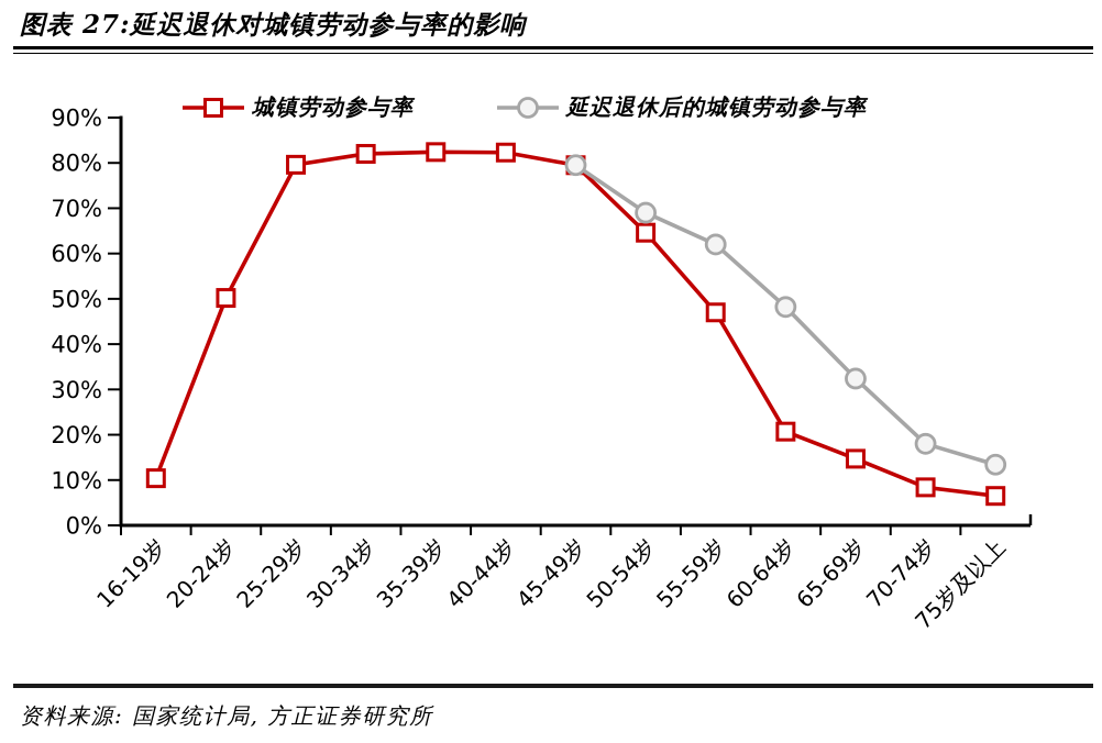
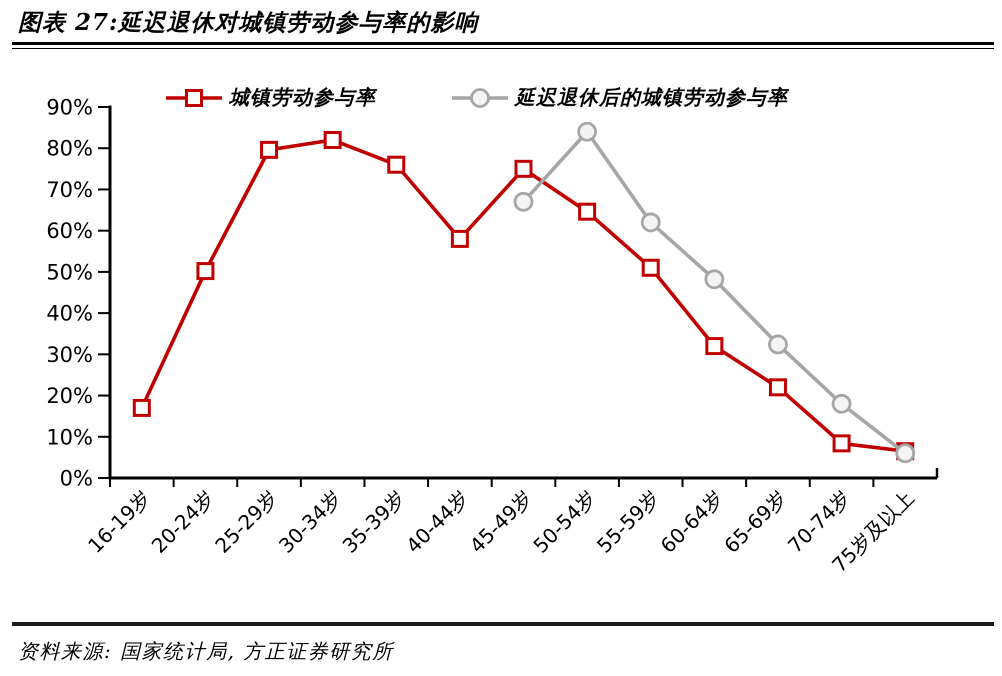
城镇劳动参与率/16-19岁: 10% -> 17%
城镇劳动参与率/35-39岁: 82% -> 76%
城镇劳动参与率/40-44岁: 82% -> 58%
城镇劳动参与率/45-49岁: 80% -> 75%
延迟退休后的城镇劳动参与率/45-49岁: 80% -> 67%
延迟退休后的城镇劳动参与率/50-54岁: 69% -> 84%
城镇劳动参与率/55-59岁: 47% -> 51%
城镇劳动参与率/60-64岁: 21% -> 32%
城镇劳动参与率/65-69岁: 15% -> 22%
延迟退休后的城镇劳动参与率/75岁及以上: 13% -> 6%
